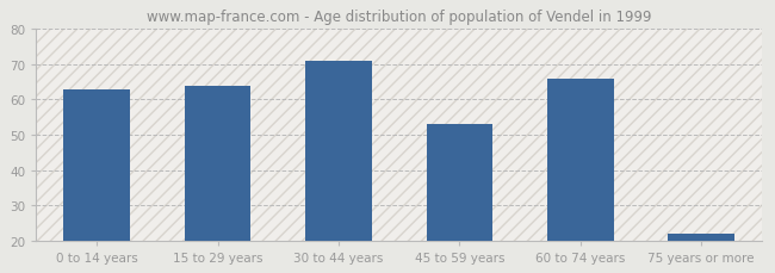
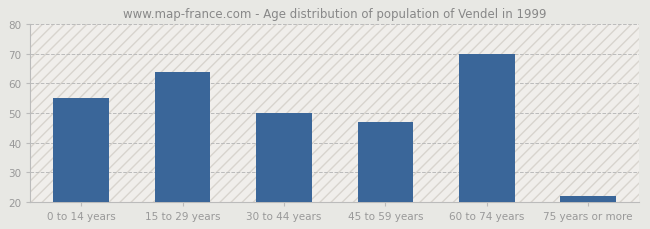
0 to 14 years: 63 -> 55
30 to 44 years: 71 -> 50
45 to 59 years: 53 -> 47
60 to 74 years: 66 -> 70
